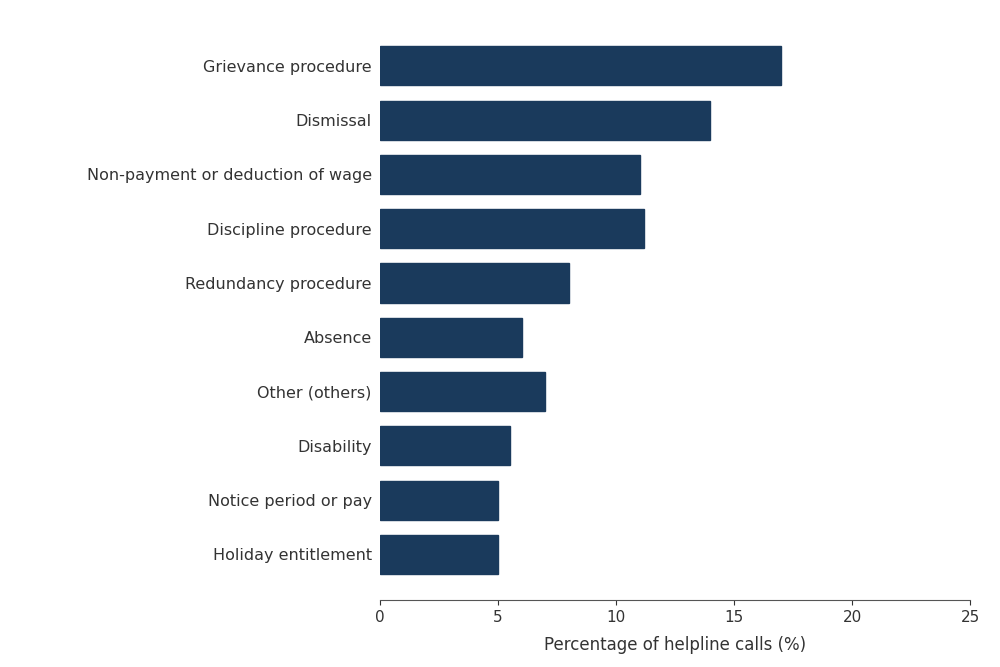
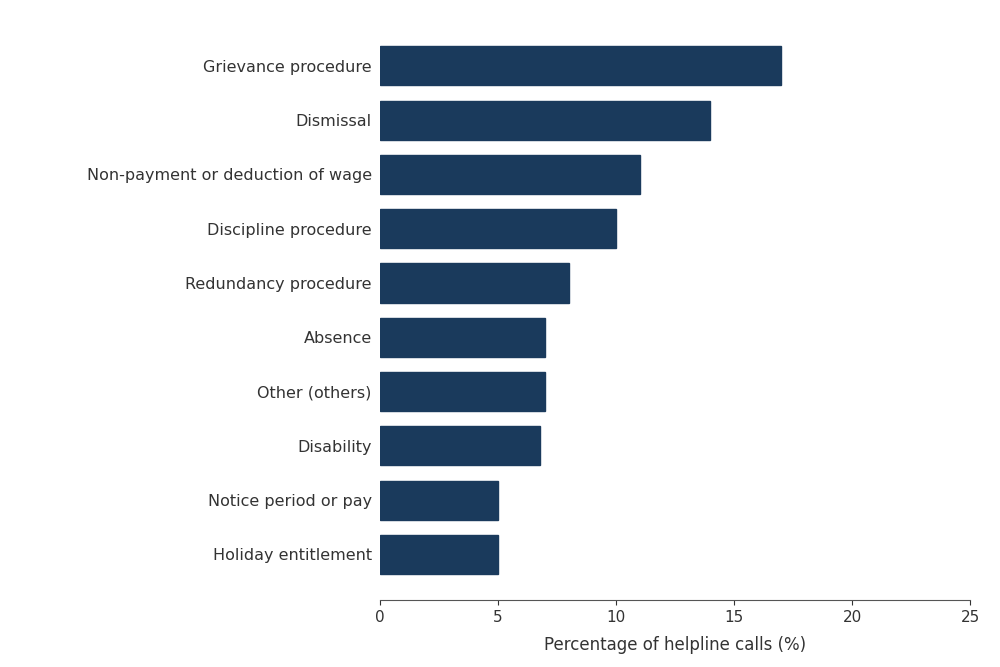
Discipline procedure: 11.2 -> 10.0
Absence: 6.0 -> 7.0
Disability: 5.5 -> 6.8
